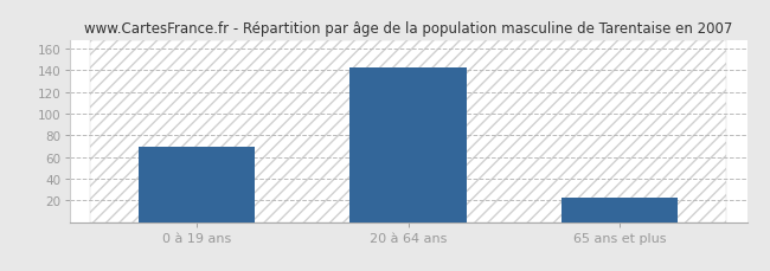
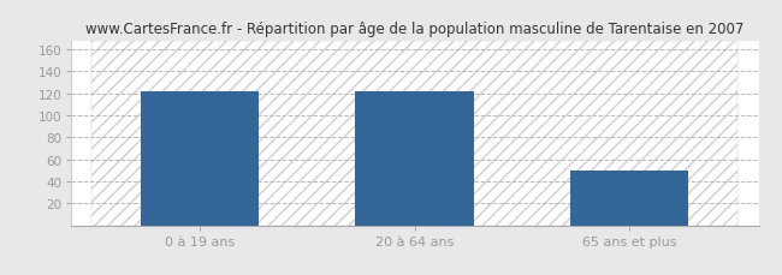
0 à 19 ans: 69 -> 122
20 à 64 ans: 142 -> 122
65 ans et plus: 23 -> 50
